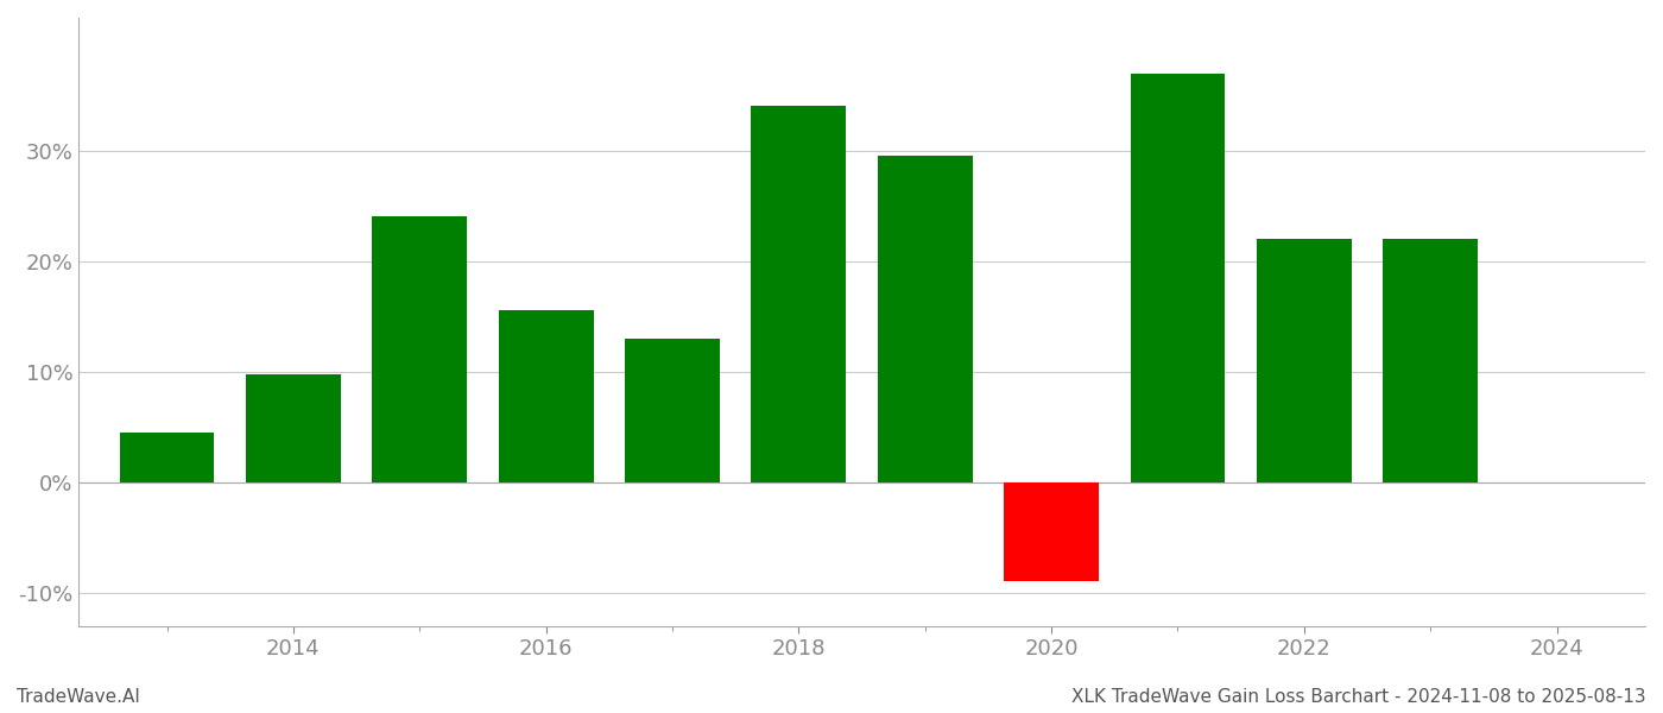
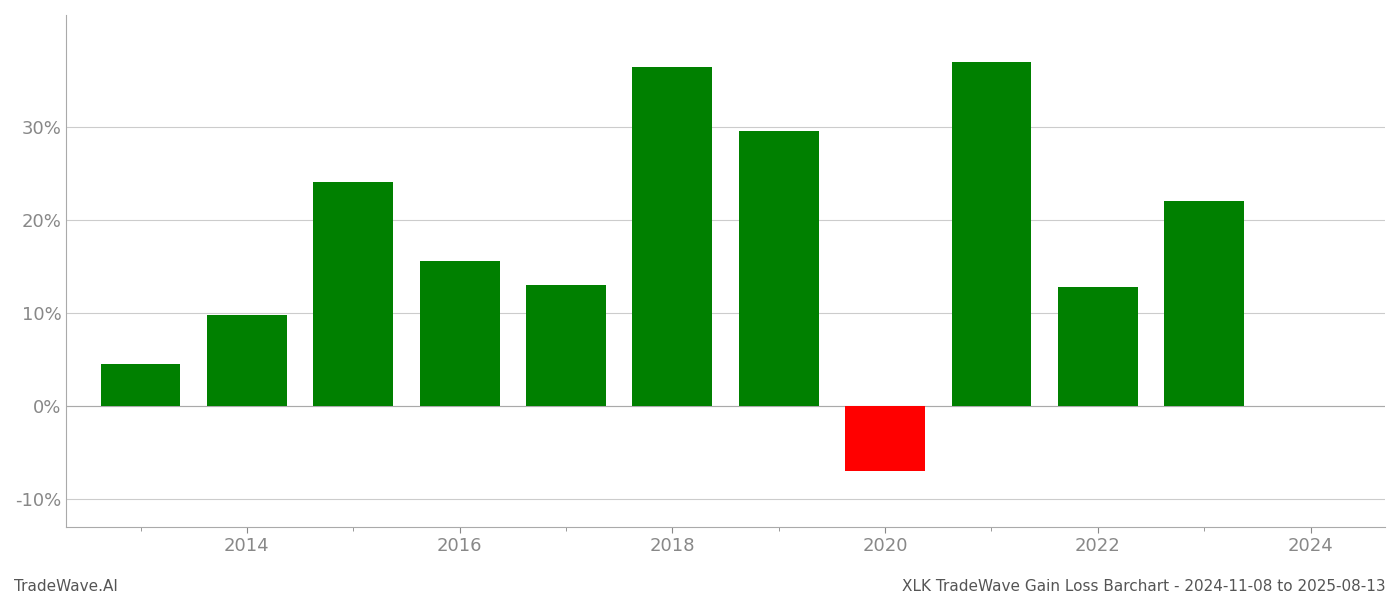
2018: 34.0% -> 36.4%
2020: -9.0% -> -7.0%
2022: 22.0% -> 12.8%
